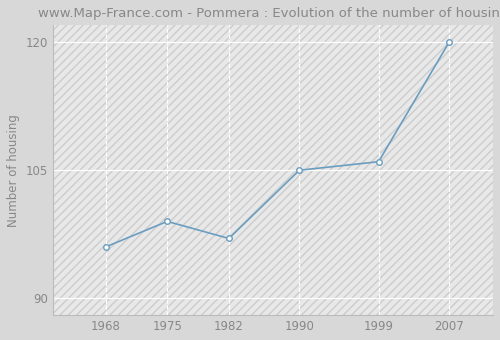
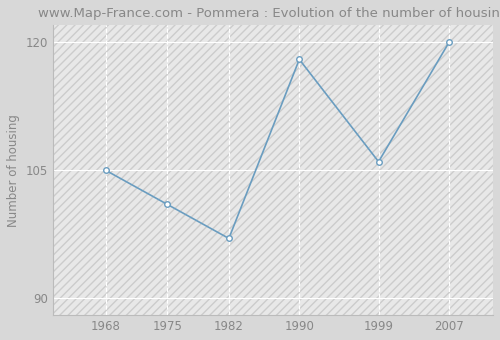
1968: 96 -> 105
1975: 99 -> 101
1990: 105 -> 118
